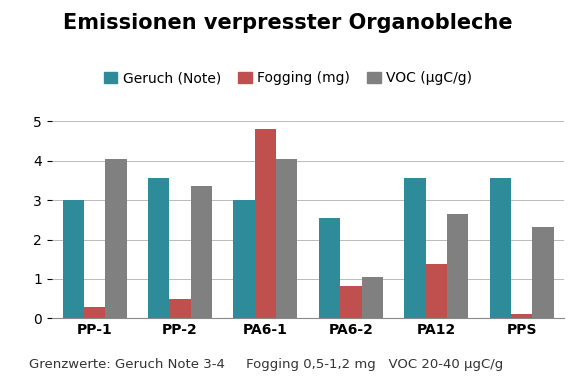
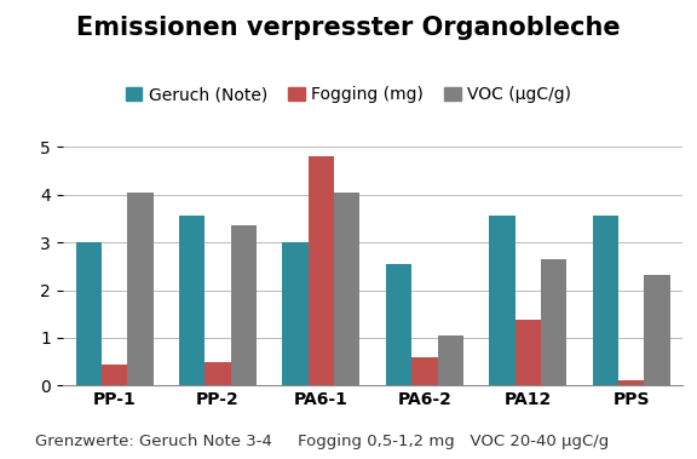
Fogging (mg)/PP-1: 0.30 -> 0.45
Fogging (mg)/PA6-2: 0.82 -> 0.60
